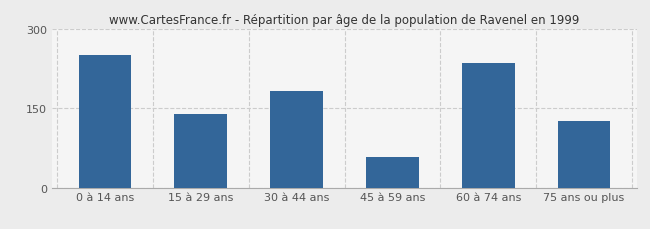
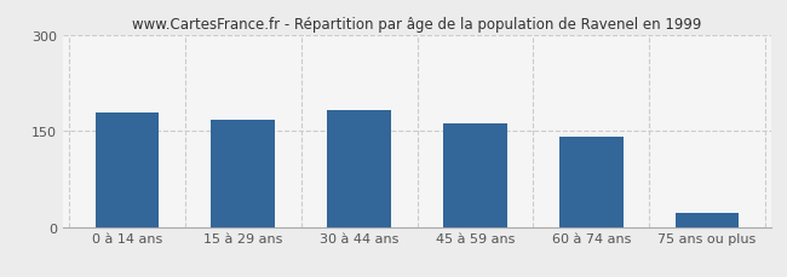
0 à 14 ans: 250 -> 178
15 à 29 ans: 140 -> 167
45 à 59 ans: 58 -> 162
60 à 74 ans: 236 -> 141
75 ans ou plus: 126 -> 22
